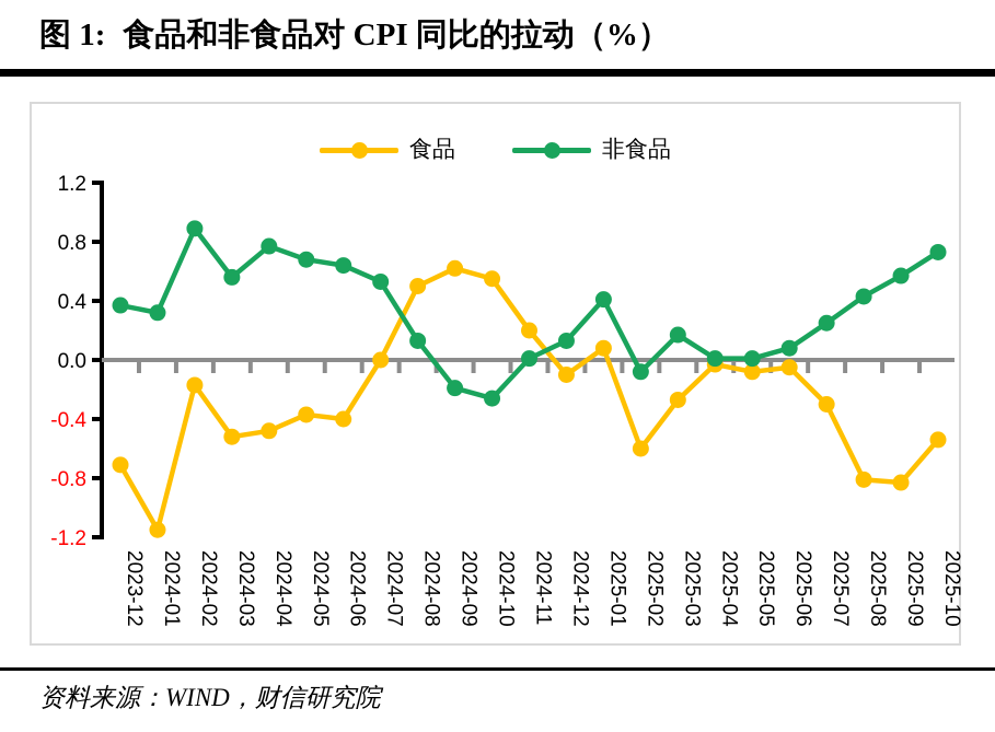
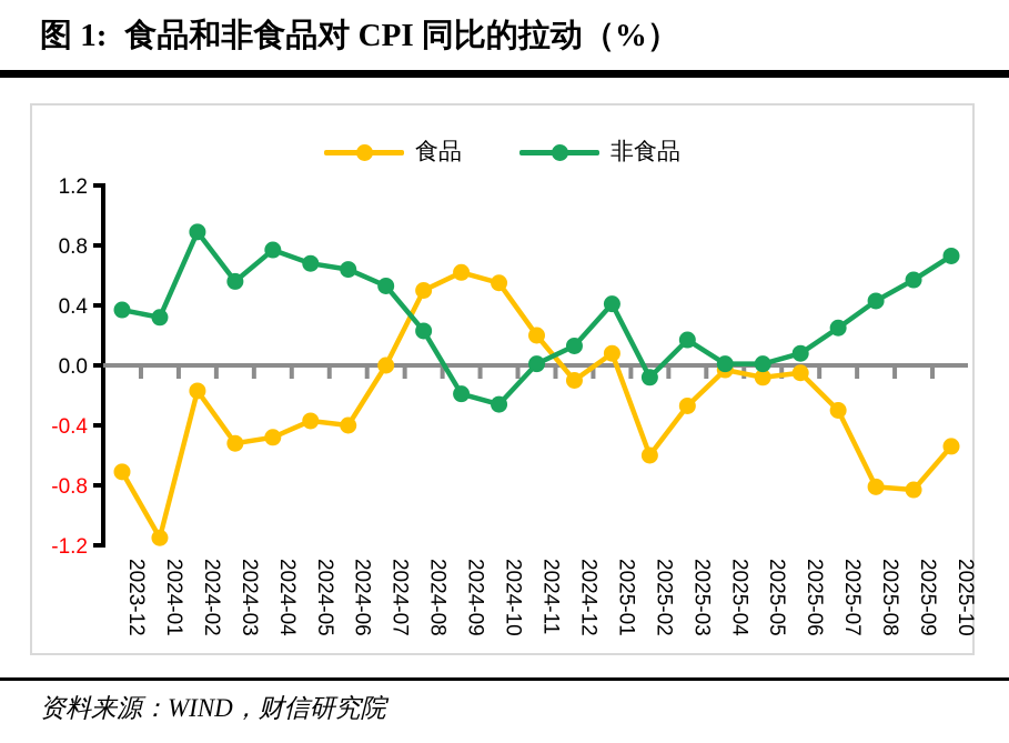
非食品/2024-08: 0.13 -> 0.23
